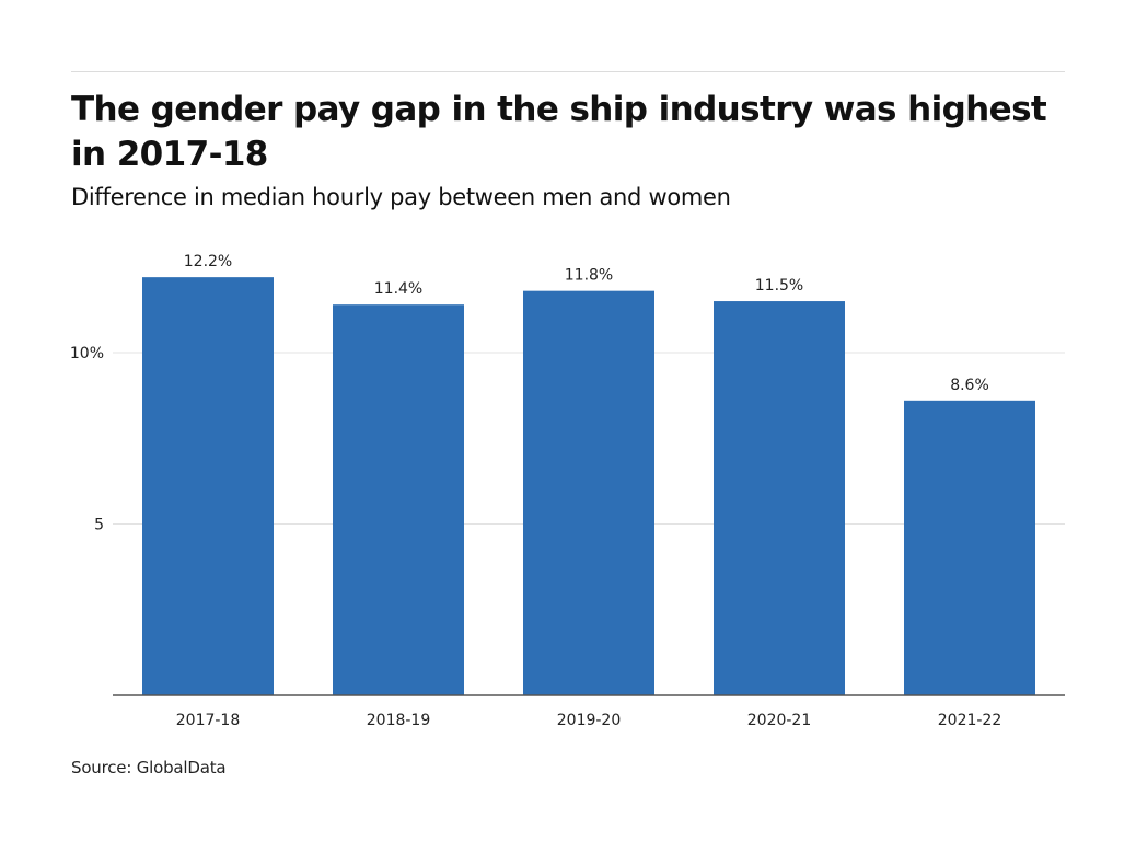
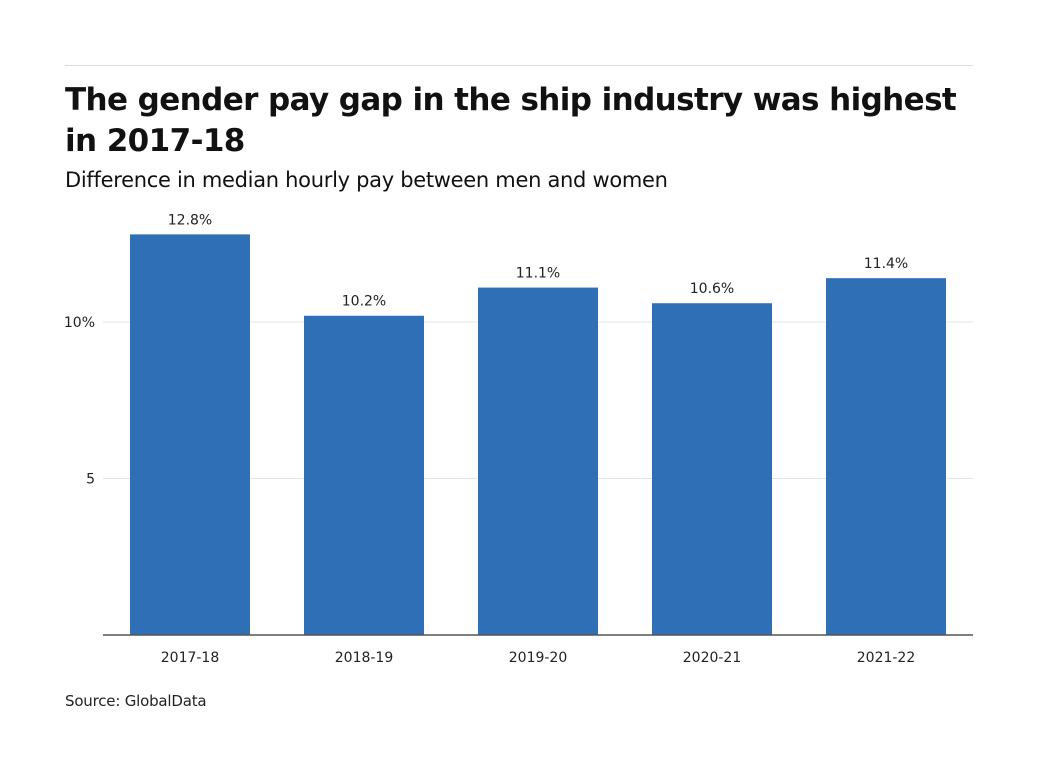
2017-18: 12.2% -> 12.8%
2018-19: 11.4% -> 10.2%
2019-20: 11.8% -> 11.1%
2020-21: 11.5% -> 10.6%
2021-22: 8.6% -> 11.4%
